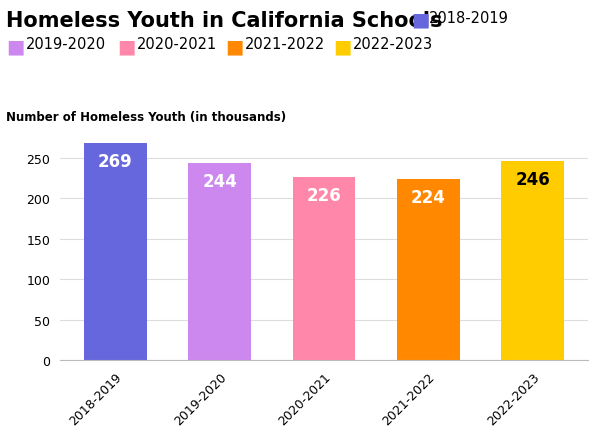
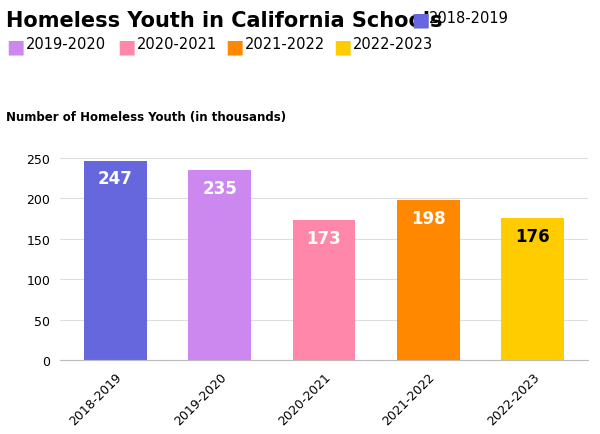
2018-2019: 269 -> 247
2019-2020: 244 -> 235
2020-2021: 226 -> 173
2021-2022: 224 -> 198
2022-2023: 246 -> 176
